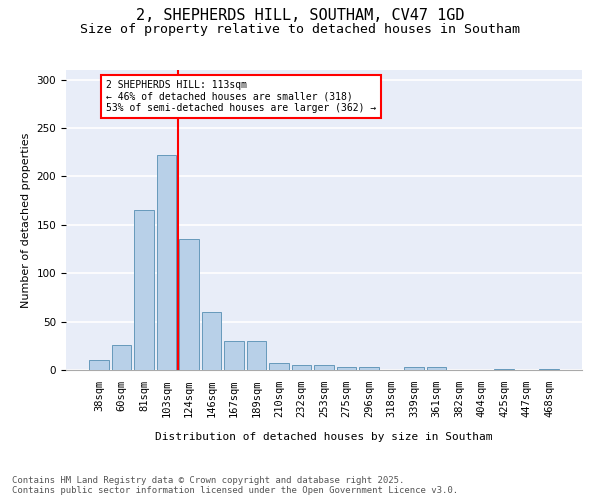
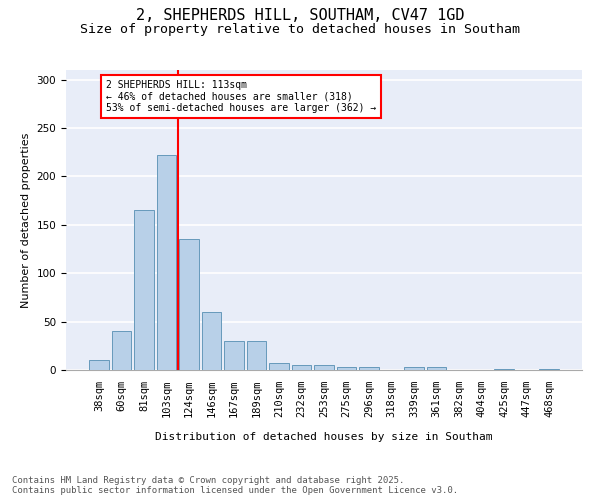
60sqm: 26 -> 40
